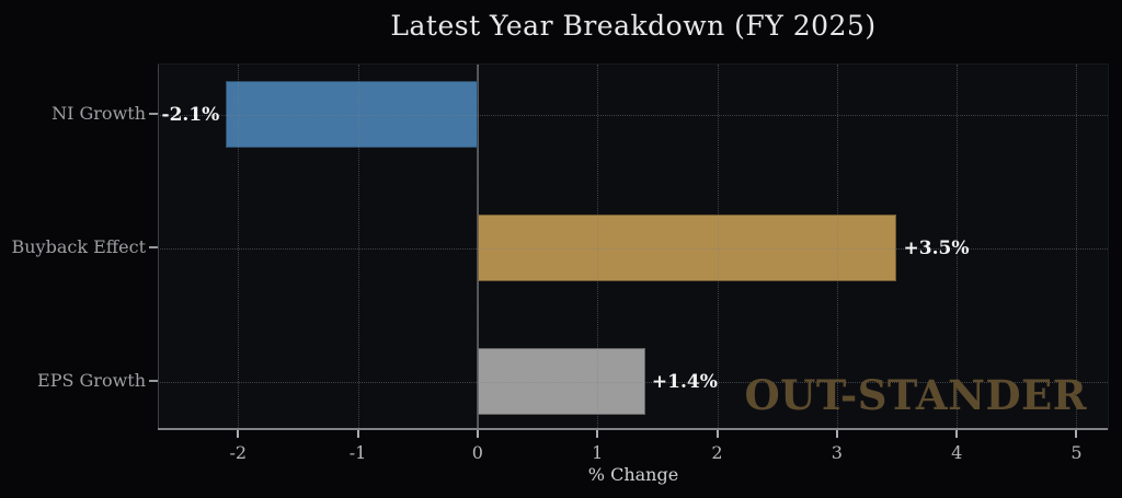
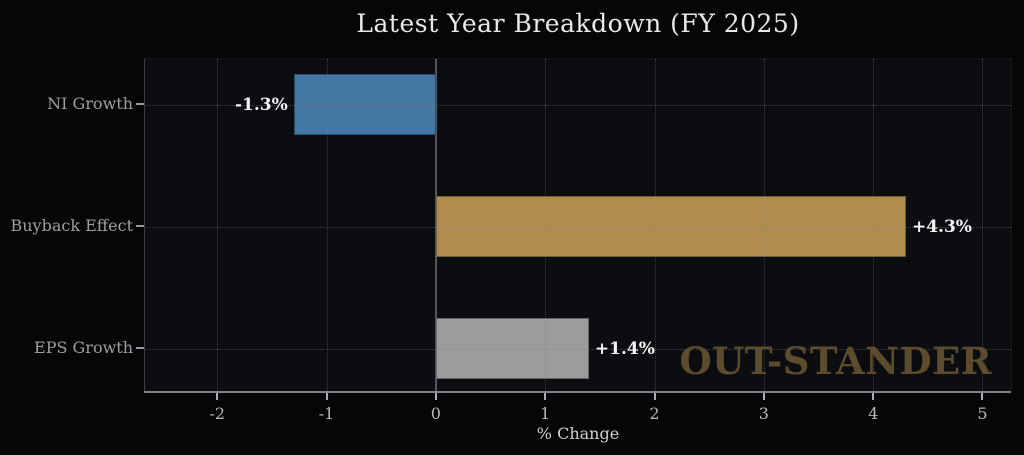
NI Growth: -2.1% -> -1.3%
Buyback Effect: +3.5% -> +4.3%
